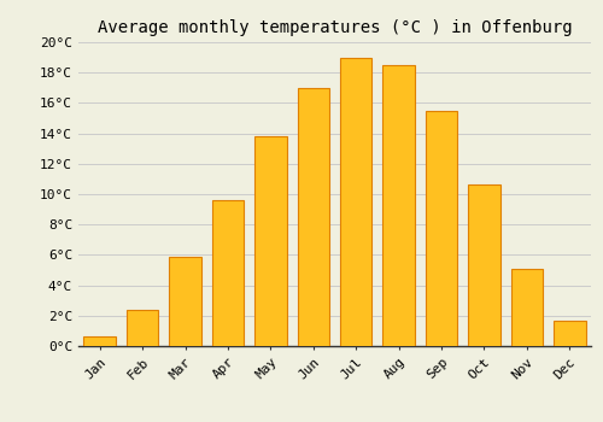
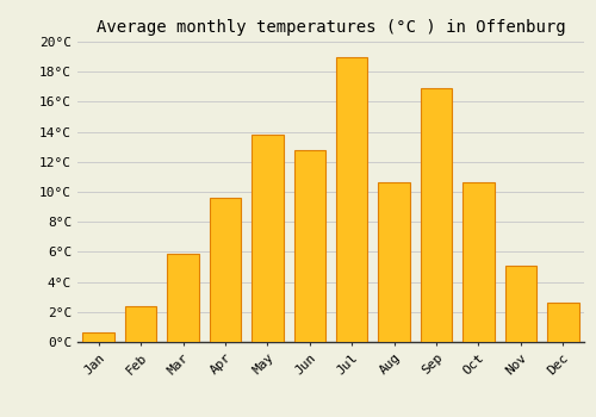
Jun: 17.0°C -> 12.8°C
Aug: 18.5°C -> 10.6°C
Sep: 15.5°C -> 16.9°C
Dec: 1.7°C -> 2.6°C
